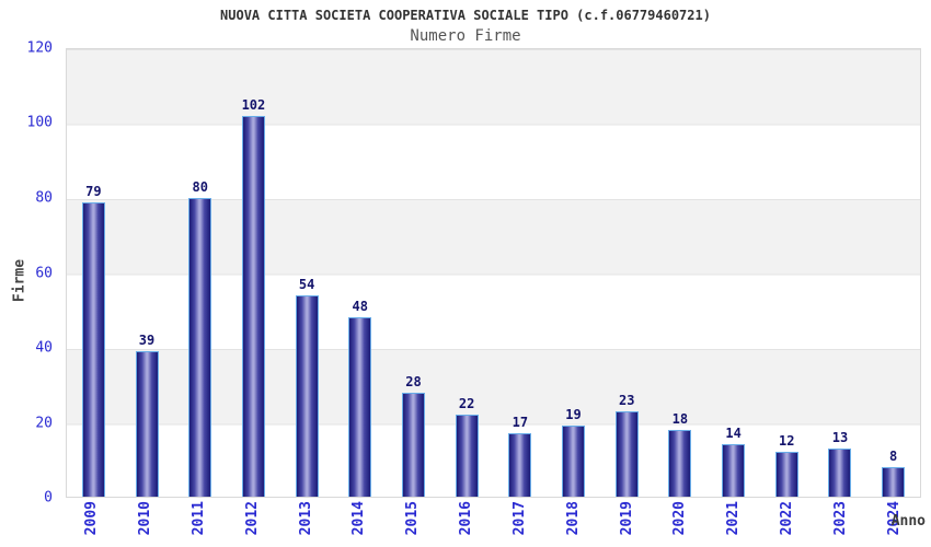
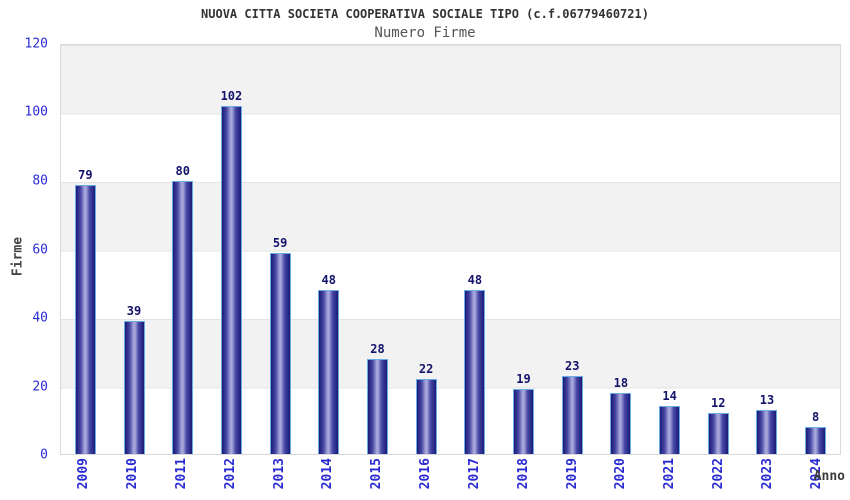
2013: 54 -> 59
2017: 17 -> 48
